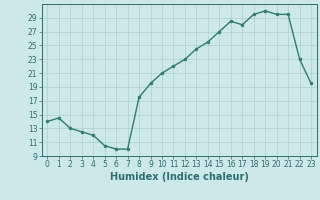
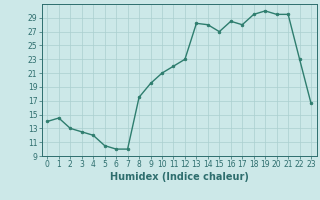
13: 24.5 -> 28.2
14: 25.5 -> 28.0
23: 19.5 -> 16.6
